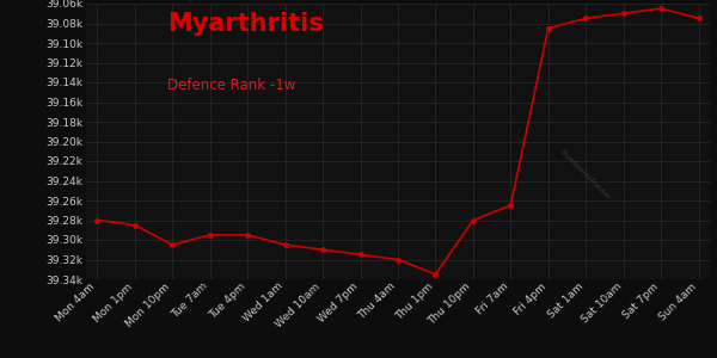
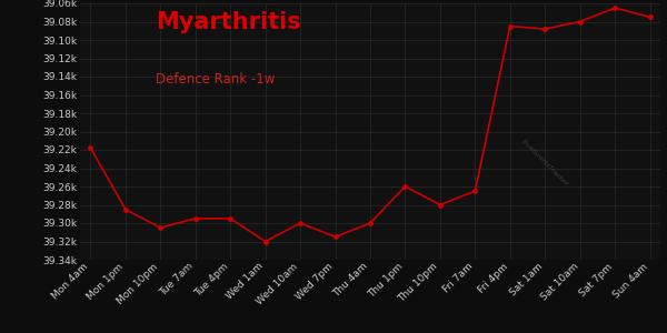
Mon 4am: 39.280k -> 39.218k
Wed 1am: 39.305k -> 39.320k
Wed 10am: 39.310k -> 39.300k
Thu 4am: 39.320k -> 39.300k
Thu 1pm: 39.335k -> 39.260k
Sat 1am: 39.075k -> 39.088k
Sat 10am: 39.070k -> 39.080k
